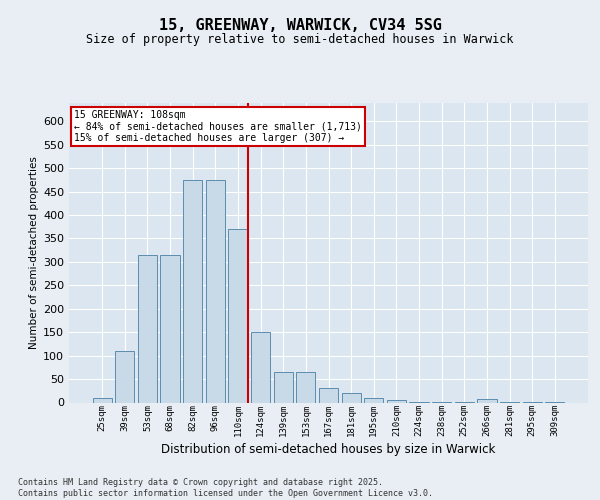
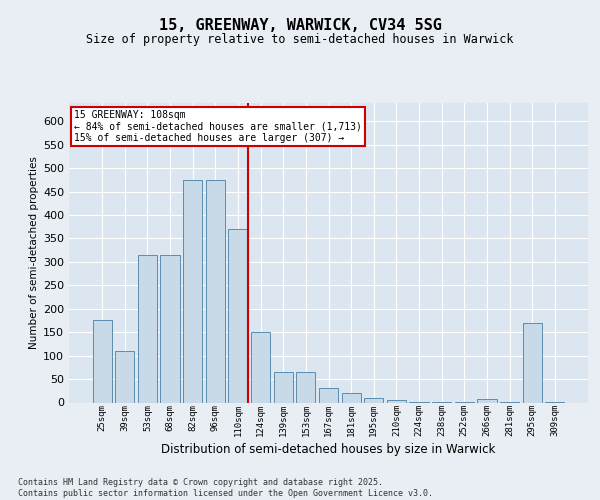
25sqm: 10 -> 175
295sqm: 1 -> 170
